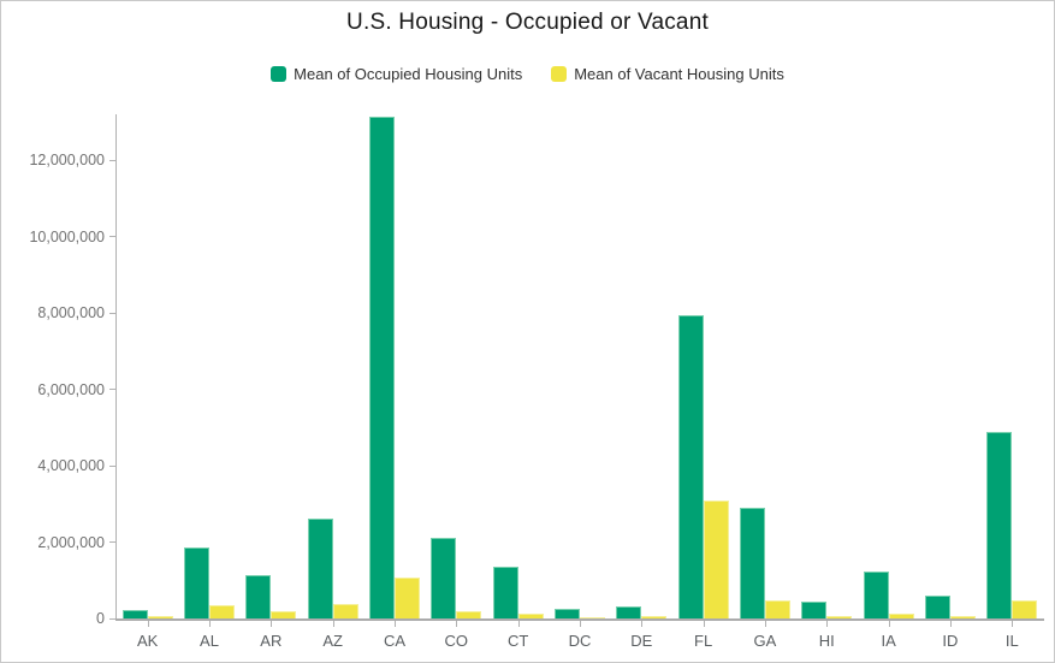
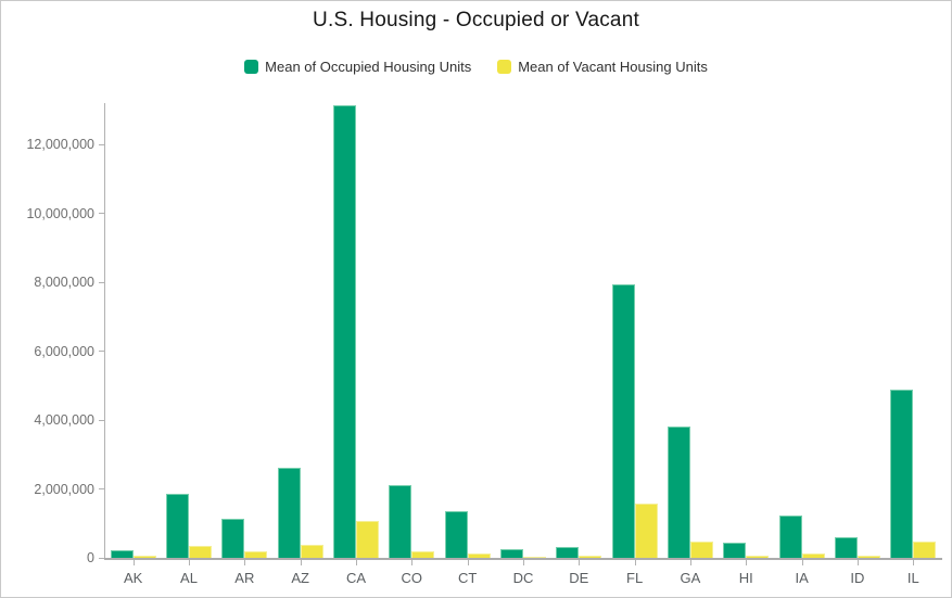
Mean of Vacant Housing Units/FL: 3100000 -> 1600000
Mean of Occupied Housing Units/GA: 2900000 -> 3800000
